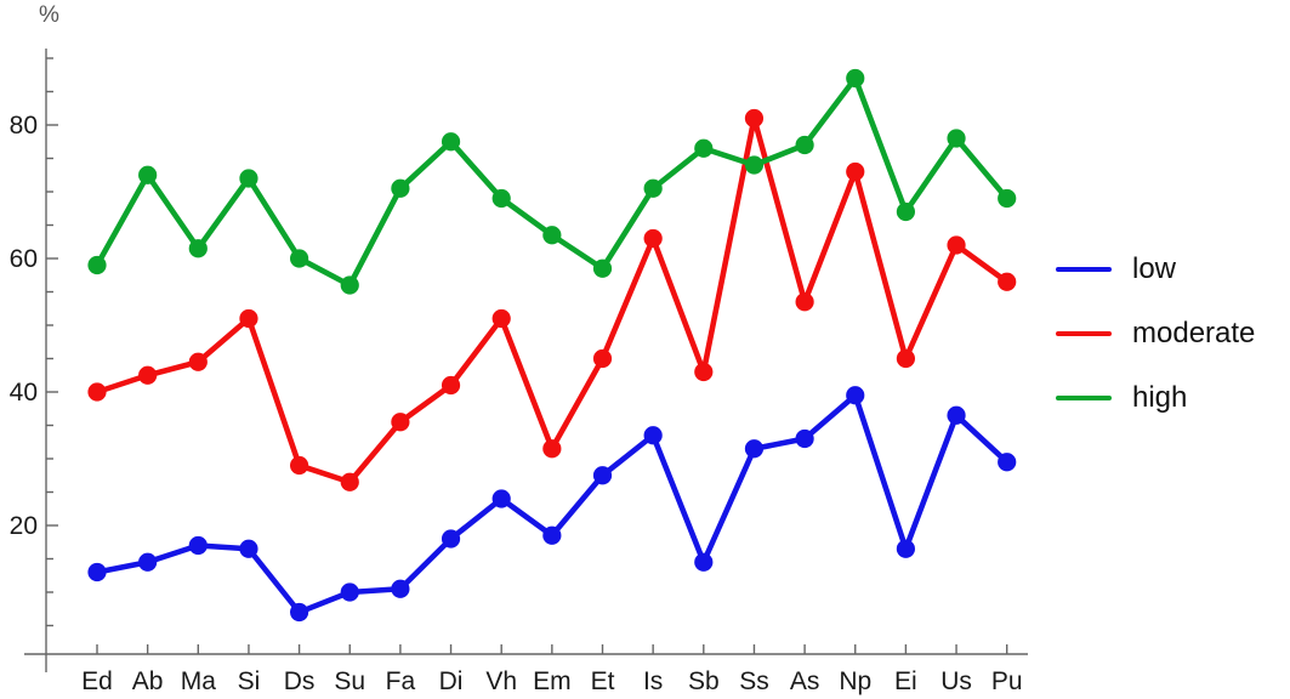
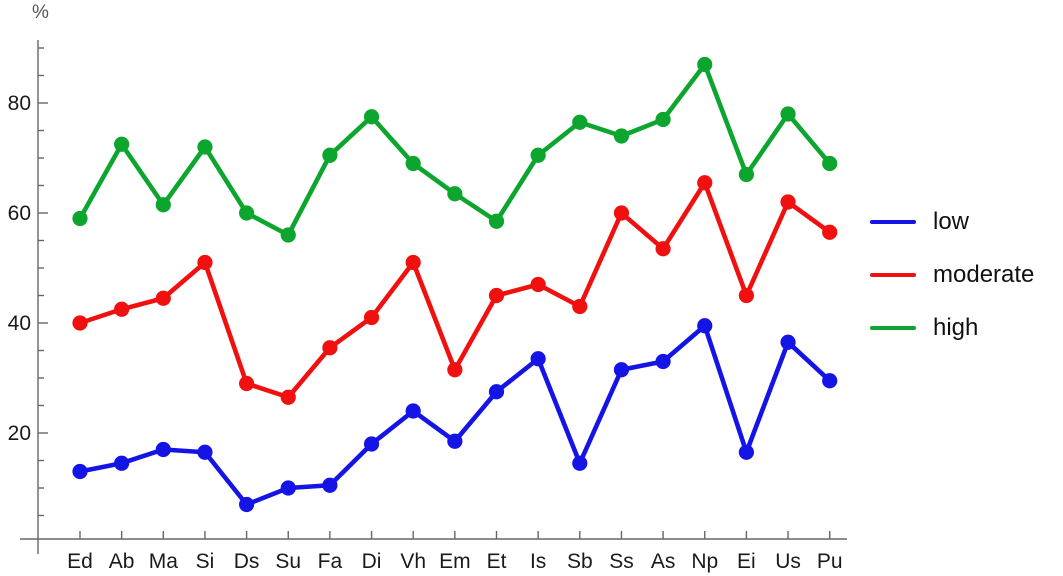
moderate/Is: 63 -> 47
moderate/Ss: 81 -> 60
moderate/Np: 73 -> 66
